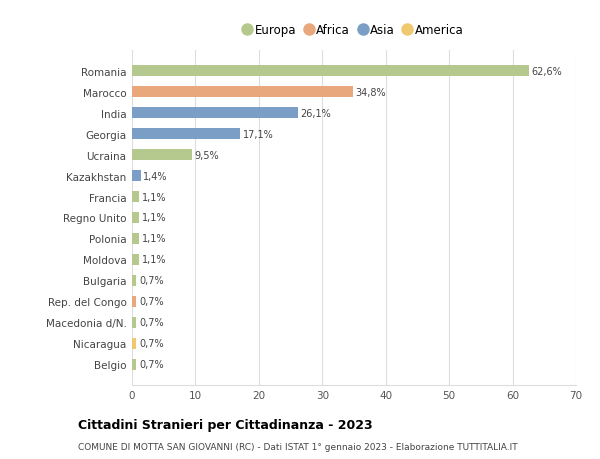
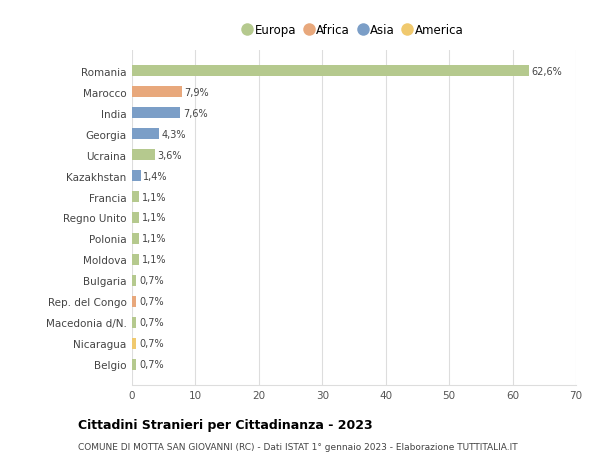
Marocco: 34,8% -> 7,9%
India: 26,1% -> 7,6%
Georgia: 17,1% -> 4,3%
Ucraina: 9,5% -> 3,6%
